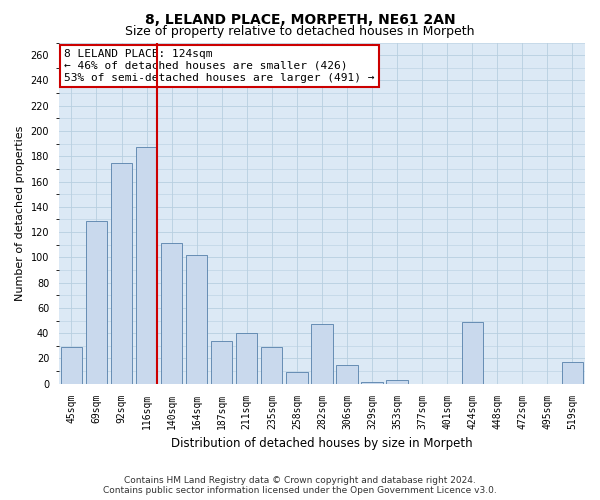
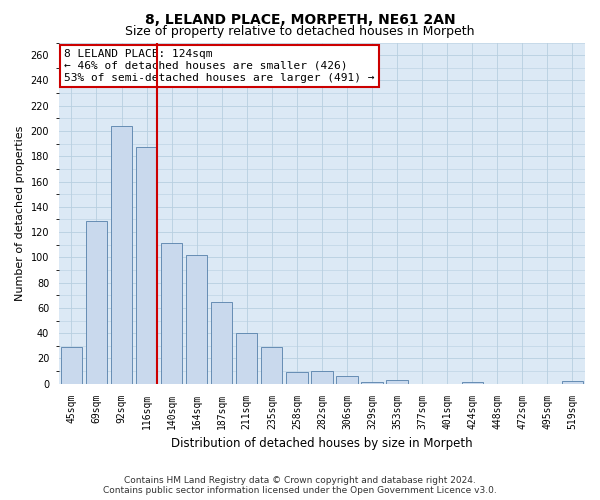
92sqm: 175 -> 204
187sqm: 34 -> 65
282sqm: 47 -> 10
306sqm: 15 -> 6
424sqm: 49 -> 1
519sqm: 17 -> 2
